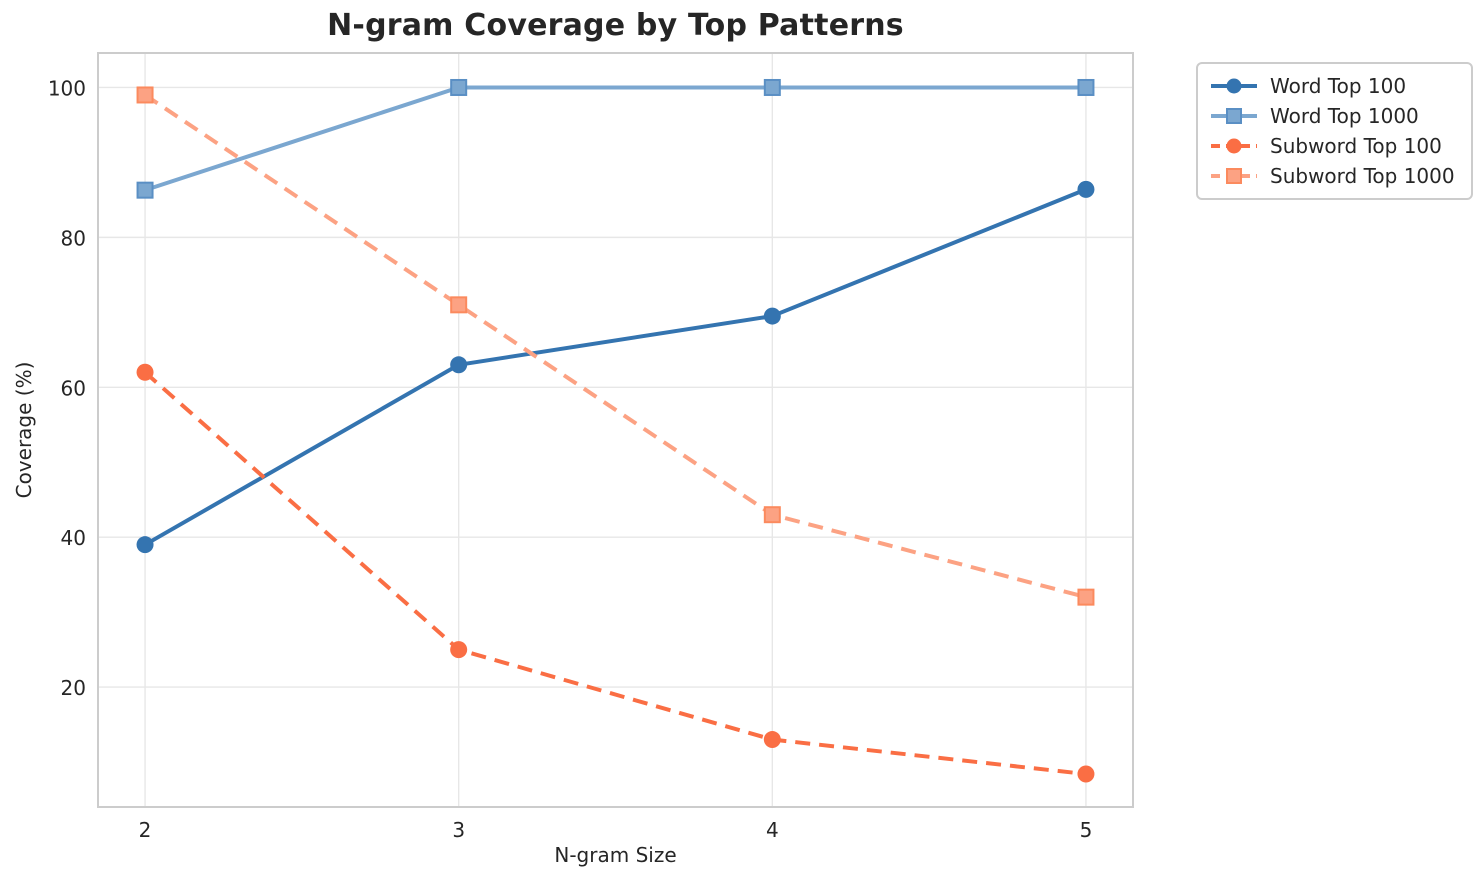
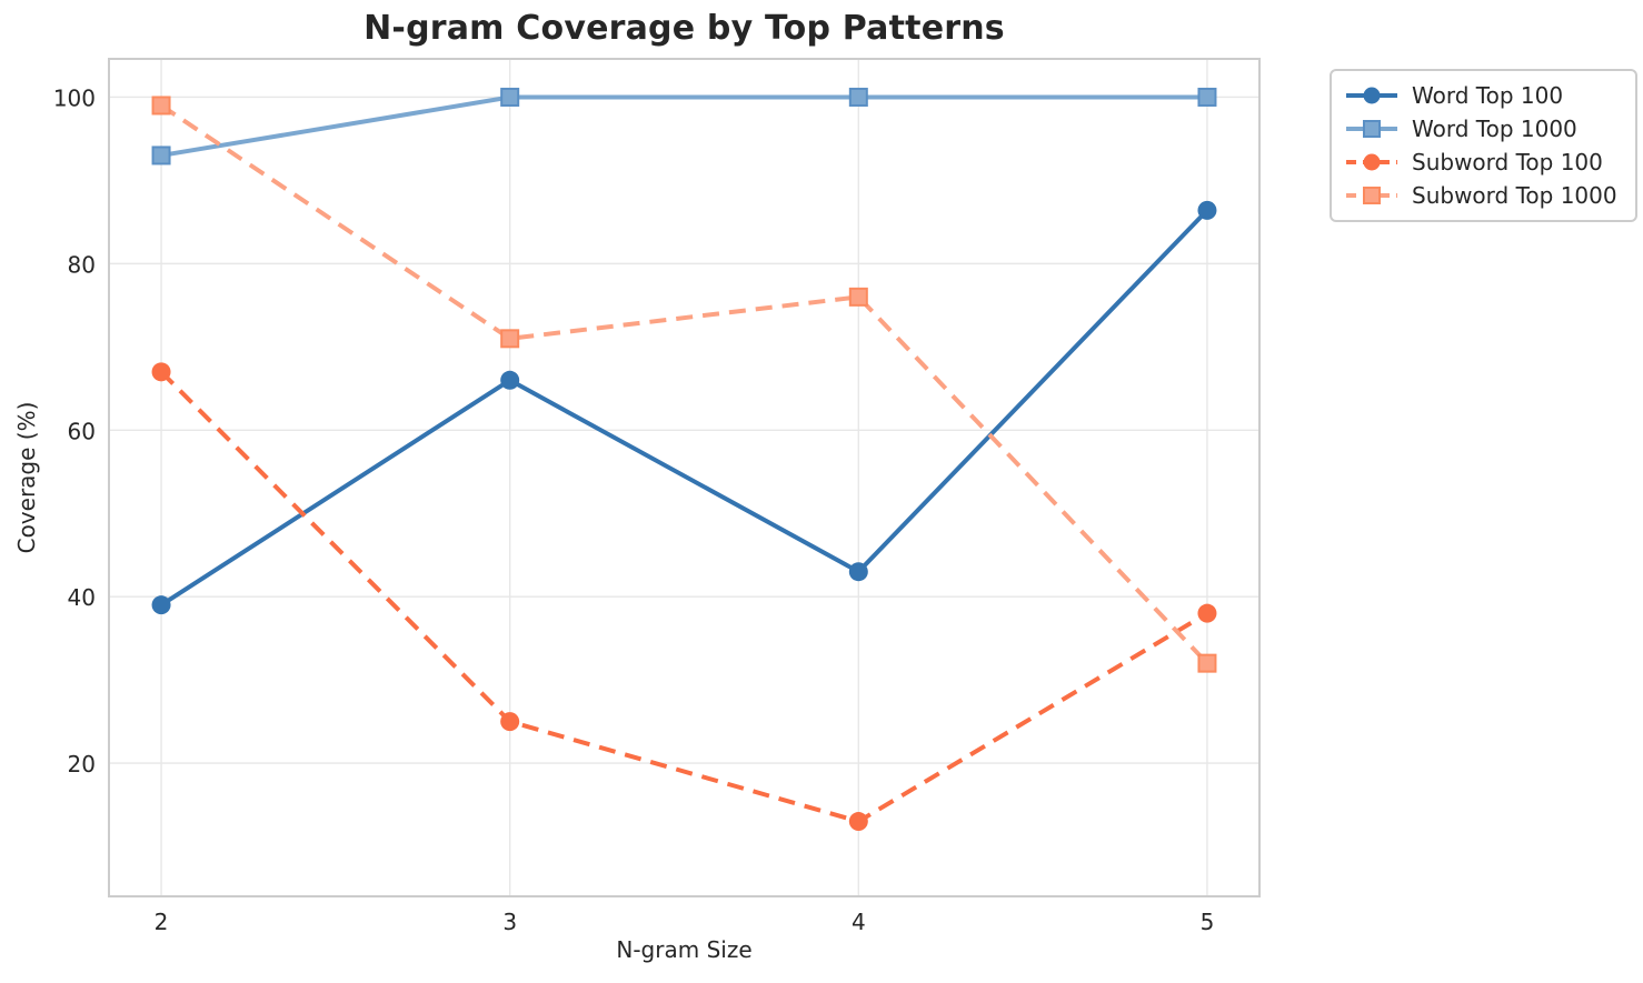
Word Top 1000/2: 86 -> 93
Subword Top 100/2: 62 -> 67
Word Top 100/3: 63 -> 66
Word Top 100/4: 70 -> 43
Subword Top 1000/4: 43 -> 76
Subword Top 100/5: 8 -> 38
